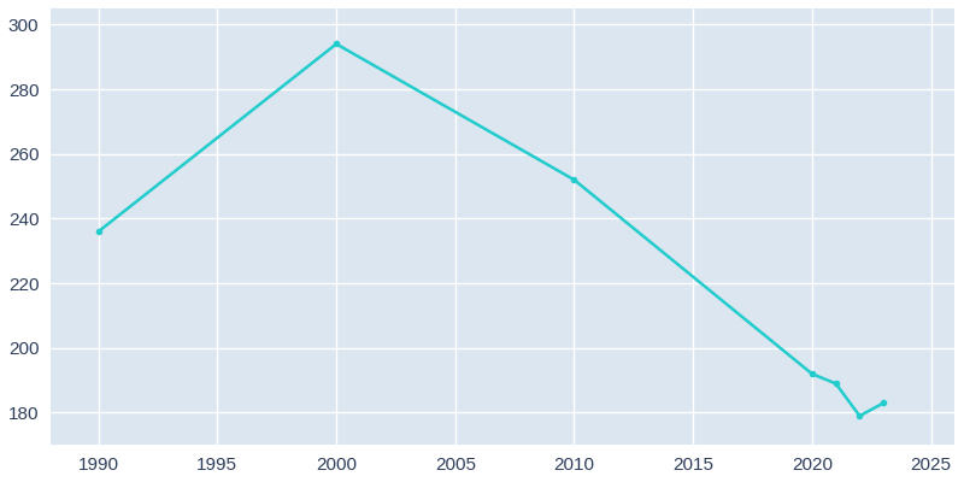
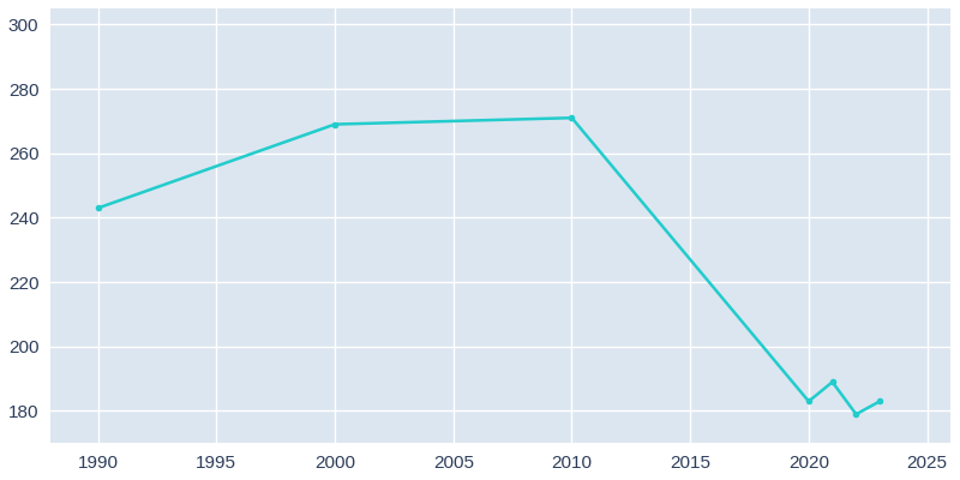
1990: 236 -> 243
2000: 294 -> 269
2010: 252 -> 271
2020: 192 -> 183
